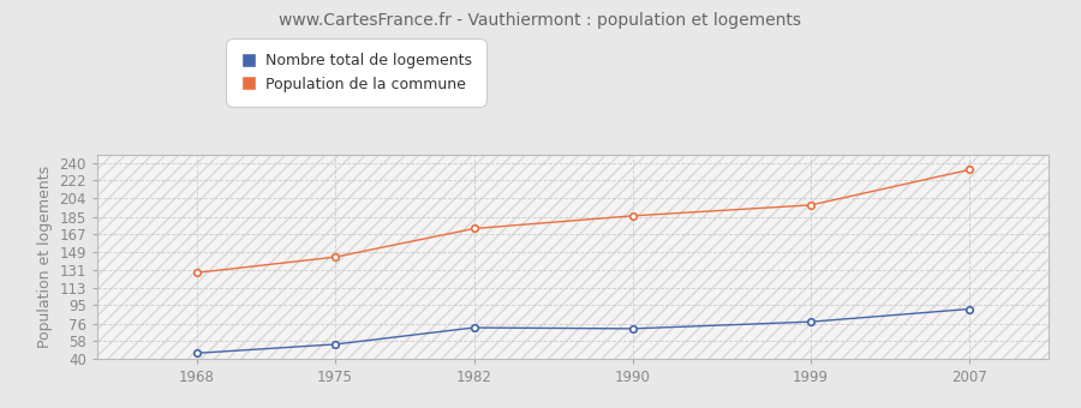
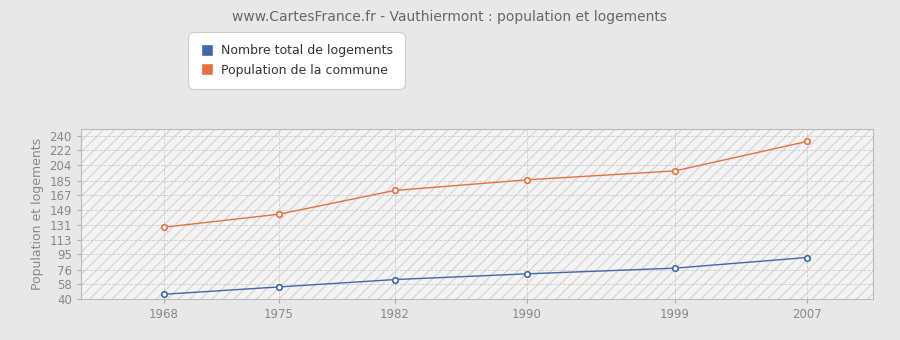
Nombre total de logements/1982: 72 -> 64
